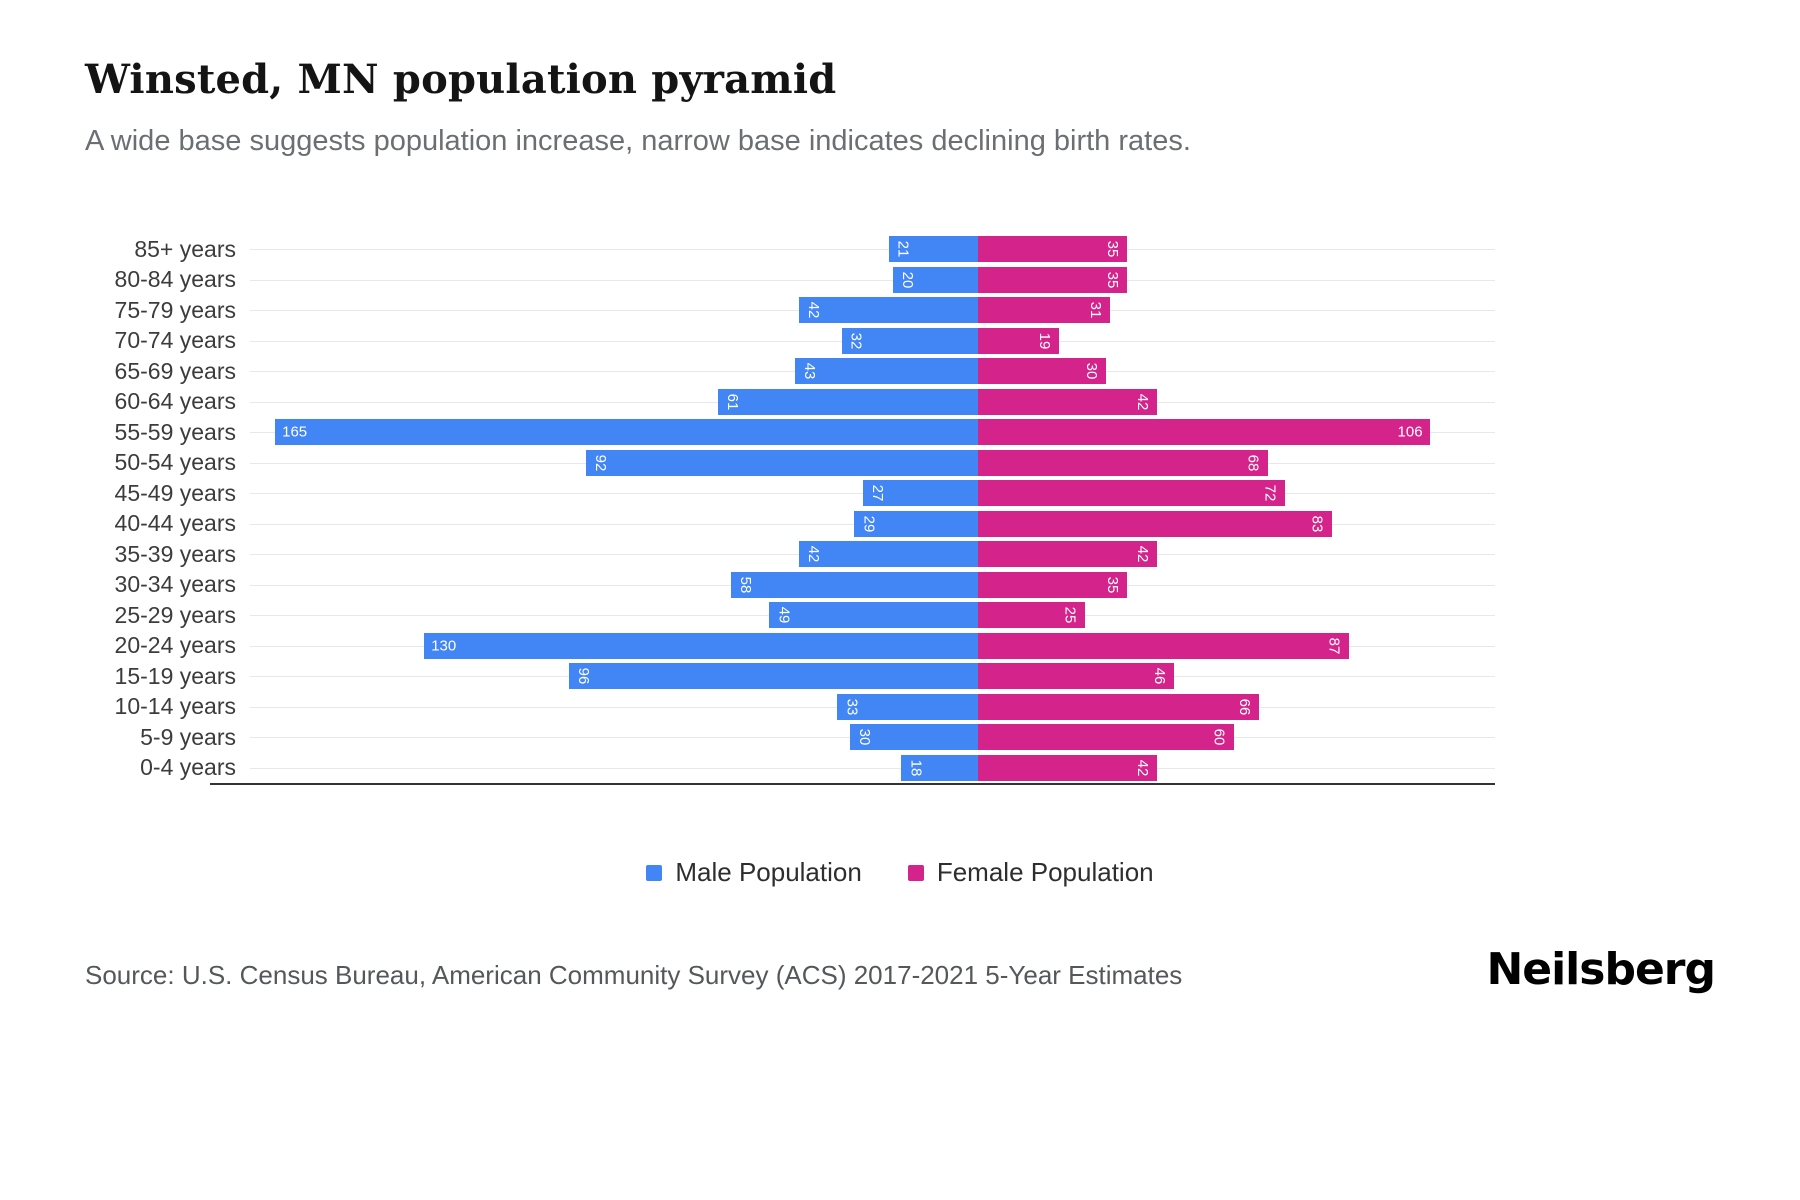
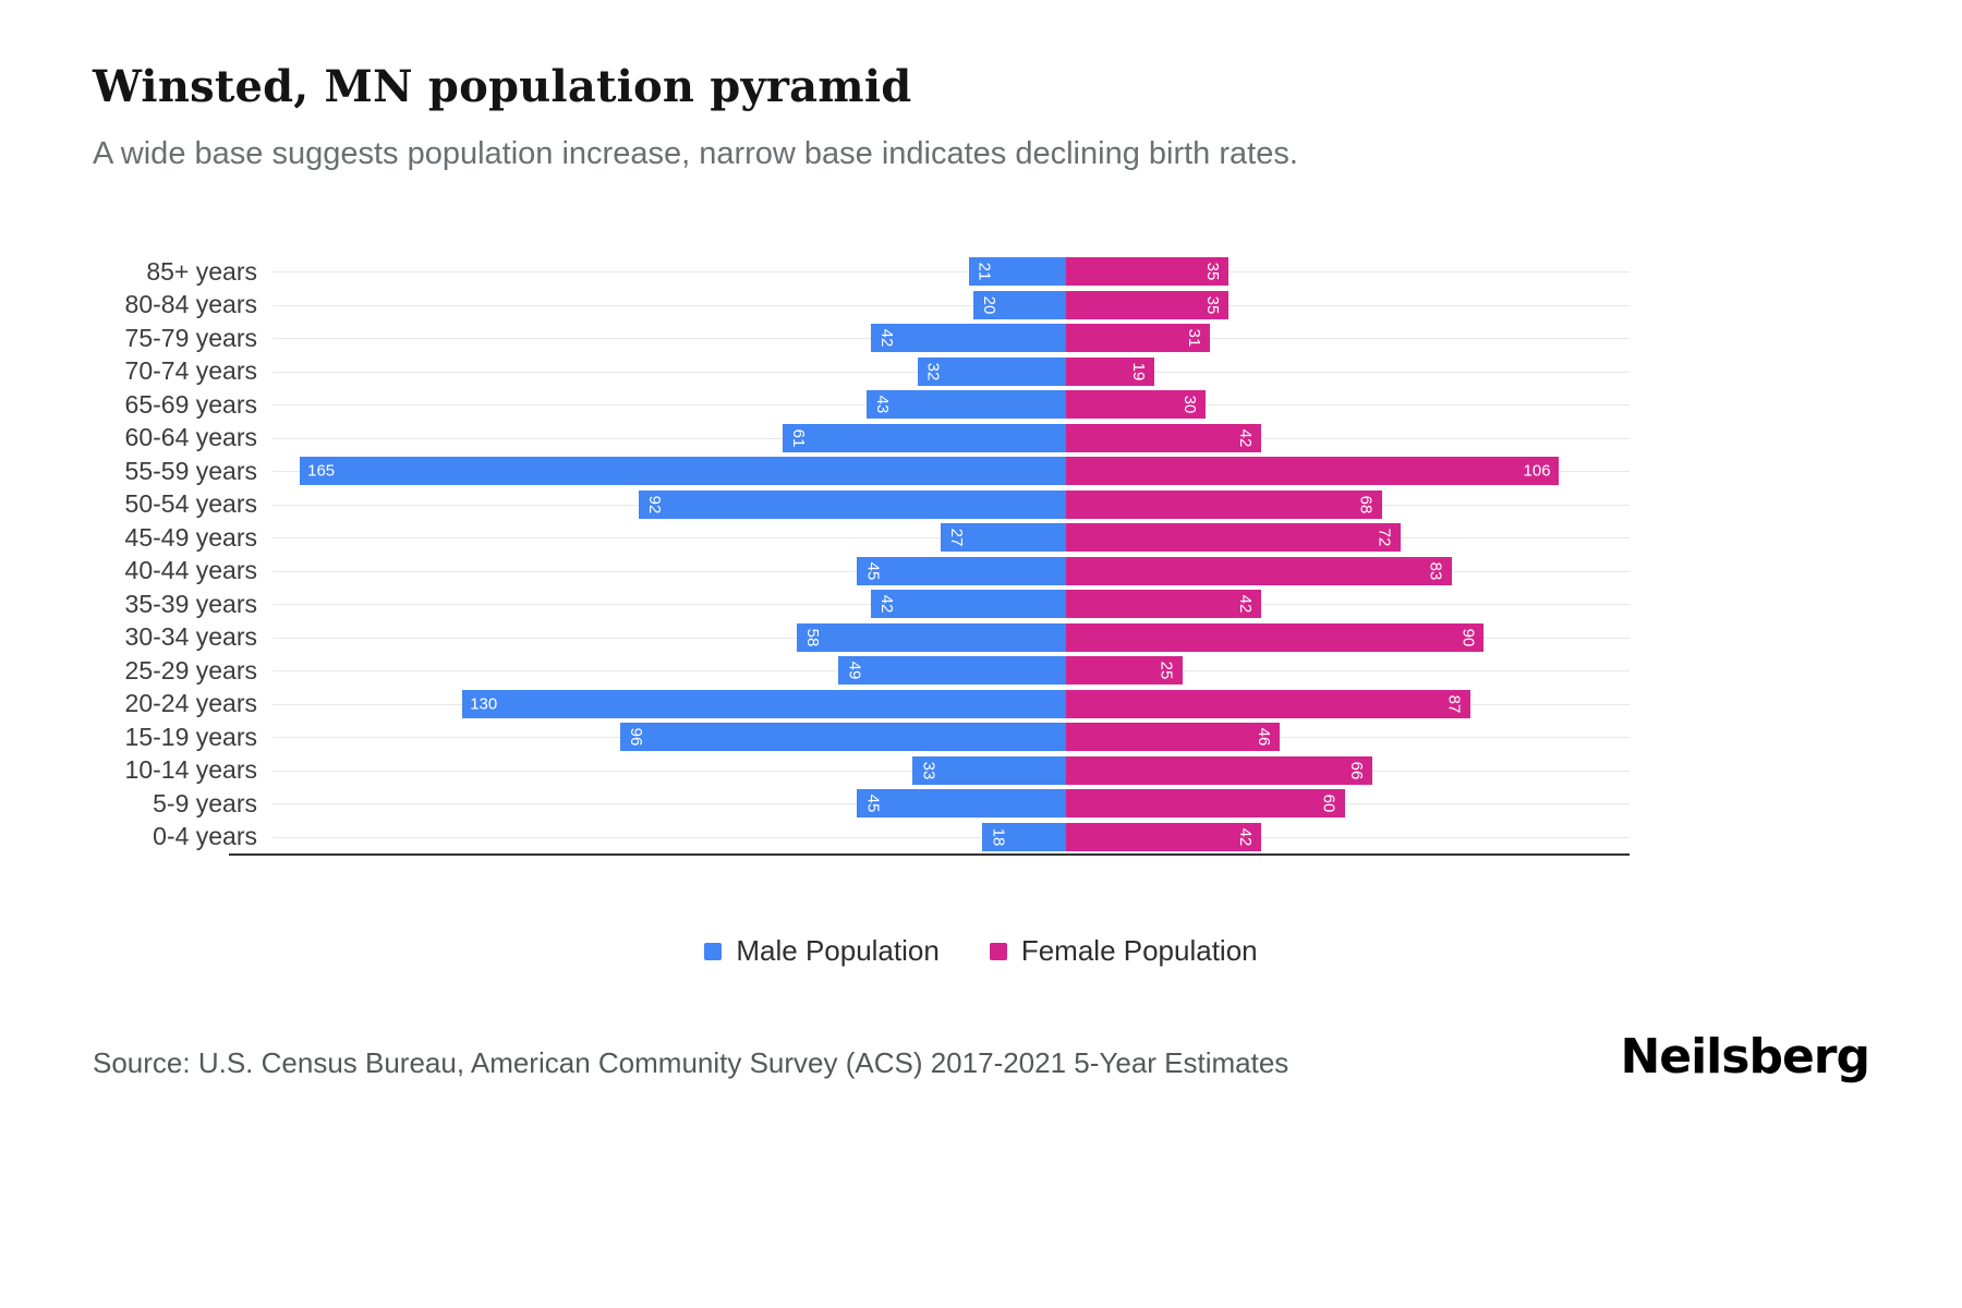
Male Population/40-44 years: 29 -> 45
Female Population/30-34 years: 35 -> 90
Male Population/5-9 years: 30 -> 45
